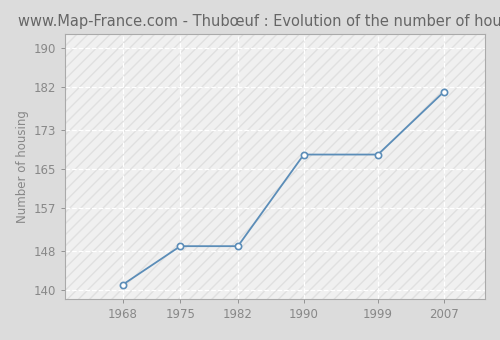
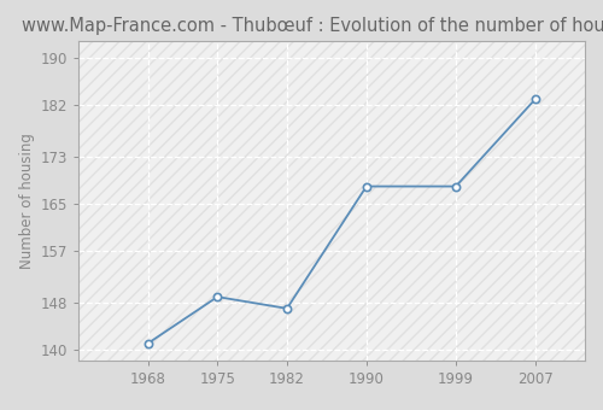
1982: 149 -> 147
2007: 181 -> 183
